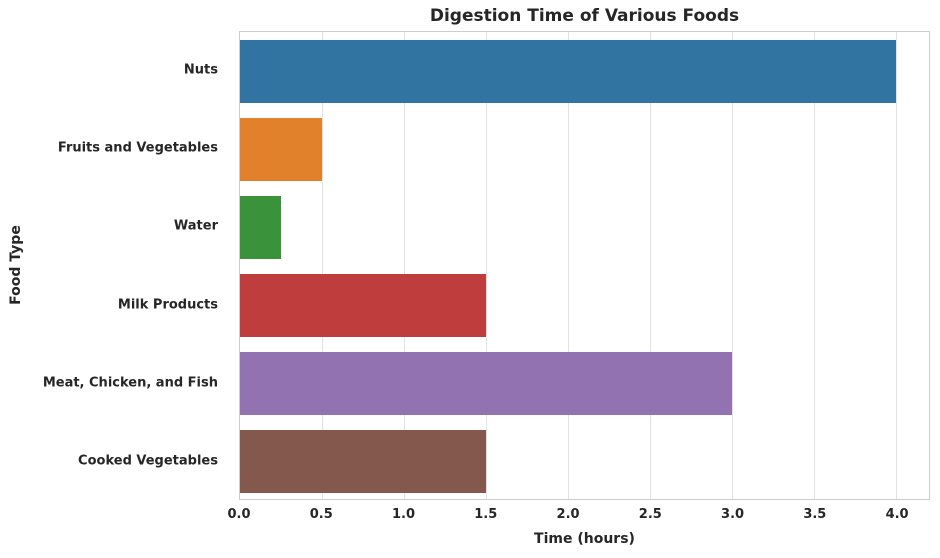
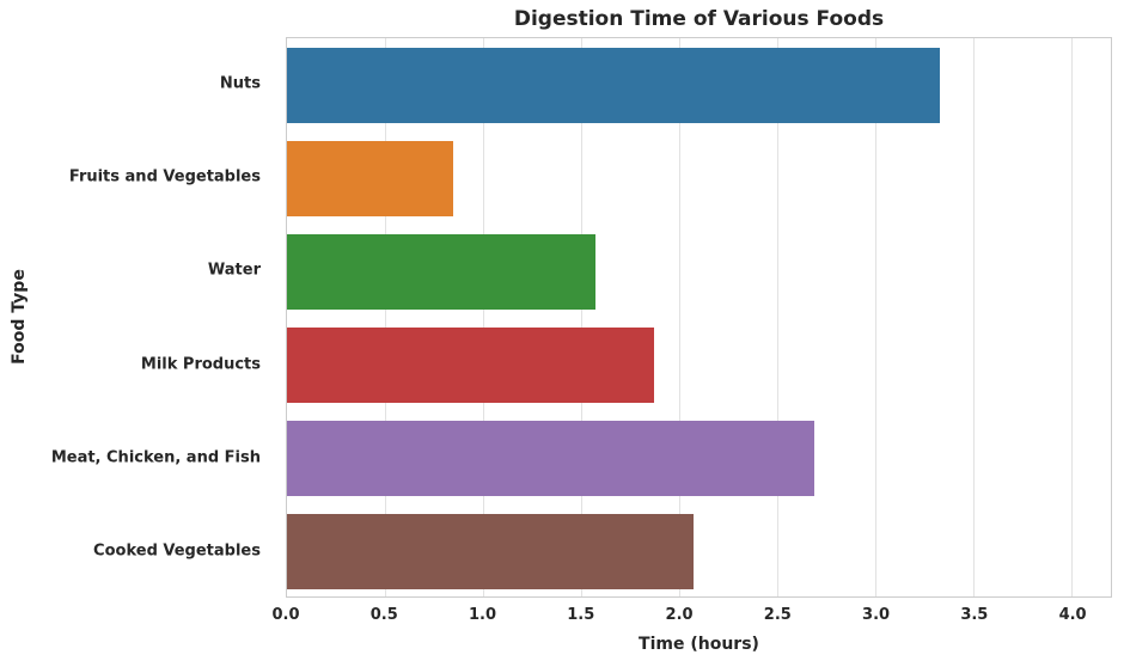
Nuts: 4.00 -> 3.33
Fruits and Vegetables: 0.50 -> 0.85
Water: 0.25 -> 1.57
Milk Products: 1.50 -> 1.87
Meat, Chicken, and Fish: 3.00 -> 2.69
Cooked Vegetables: 1.50 -> 2.07
